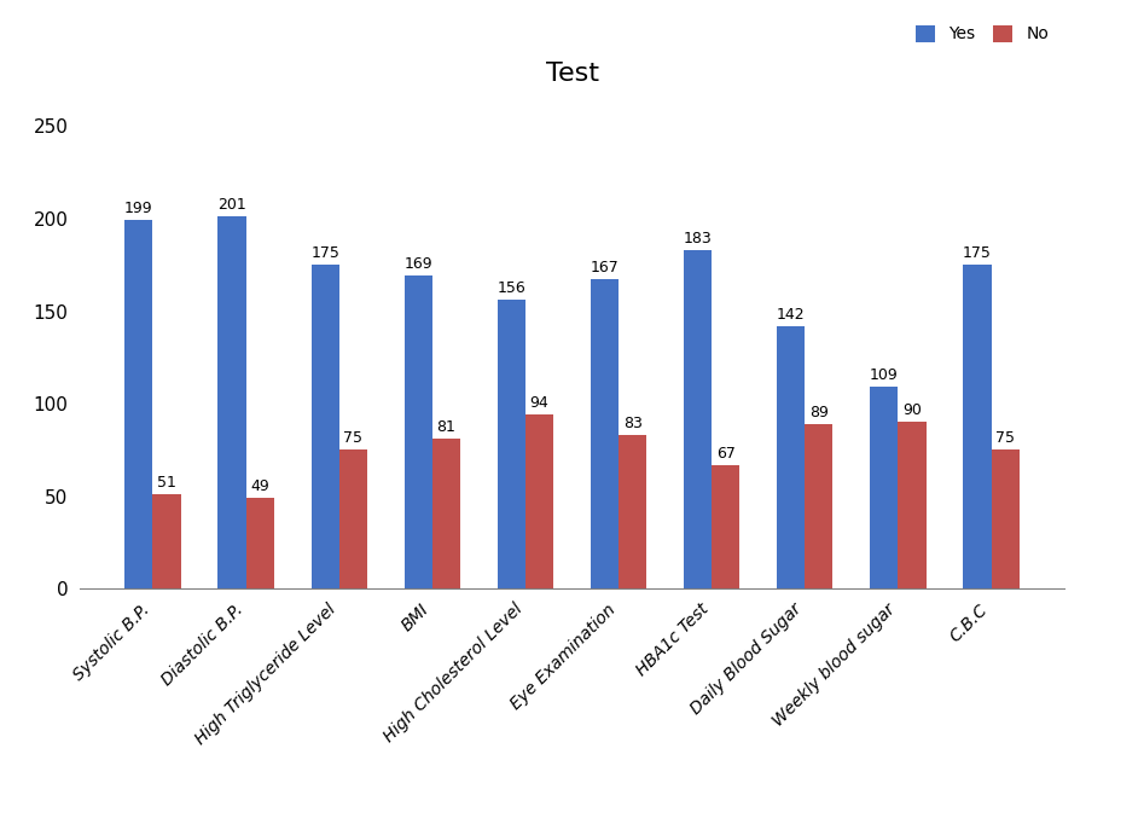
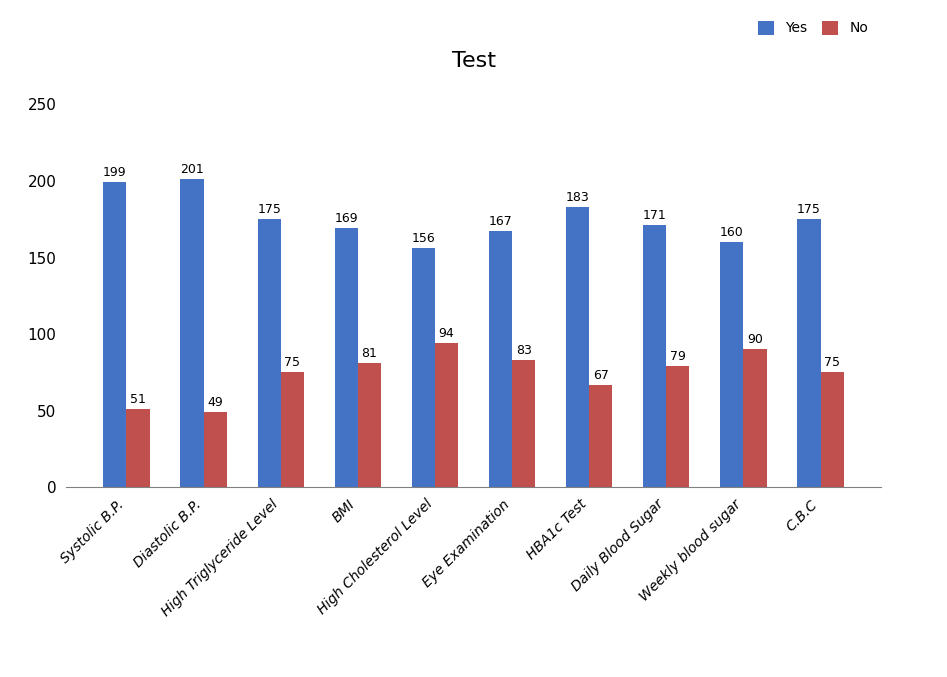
Yes/Daily Blood Sugar: 142 -> 171
No/Daily Blood Sugar: 89 -> 79
Yes/Weekly blood sugar: 109 -> 160
